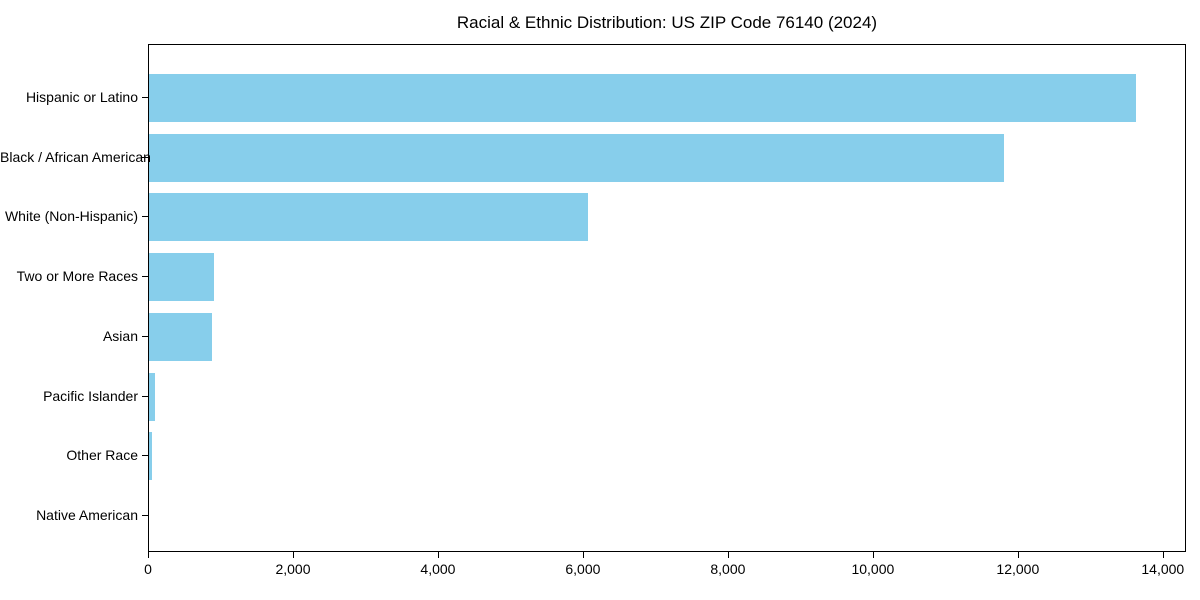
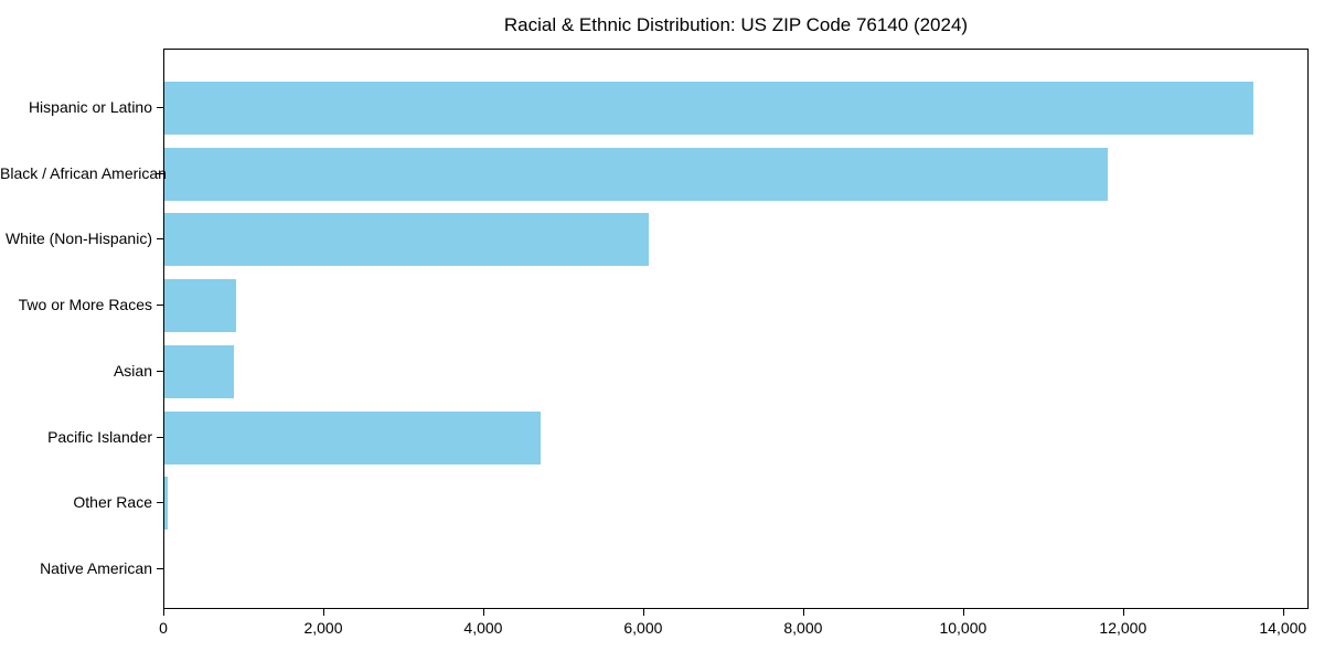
Pacific Islander: 100 -> 4700
